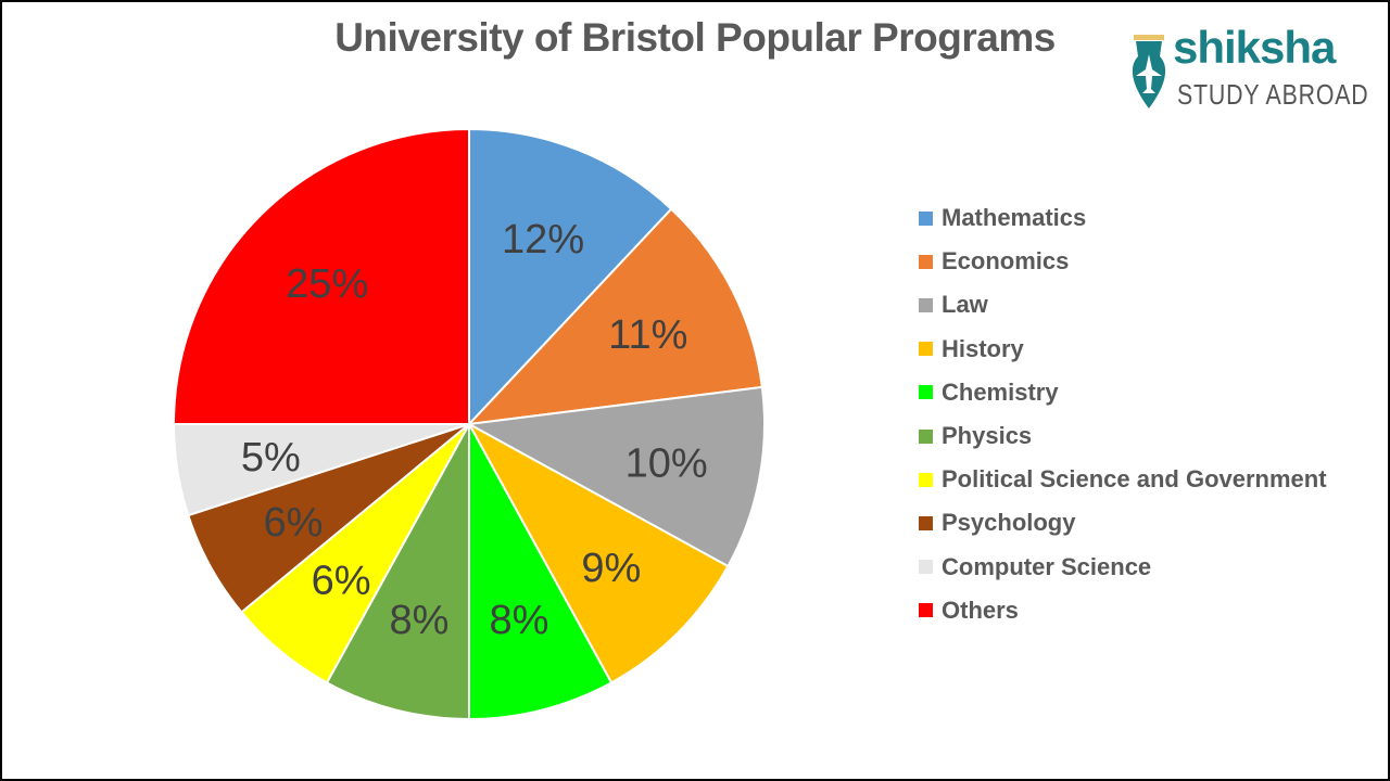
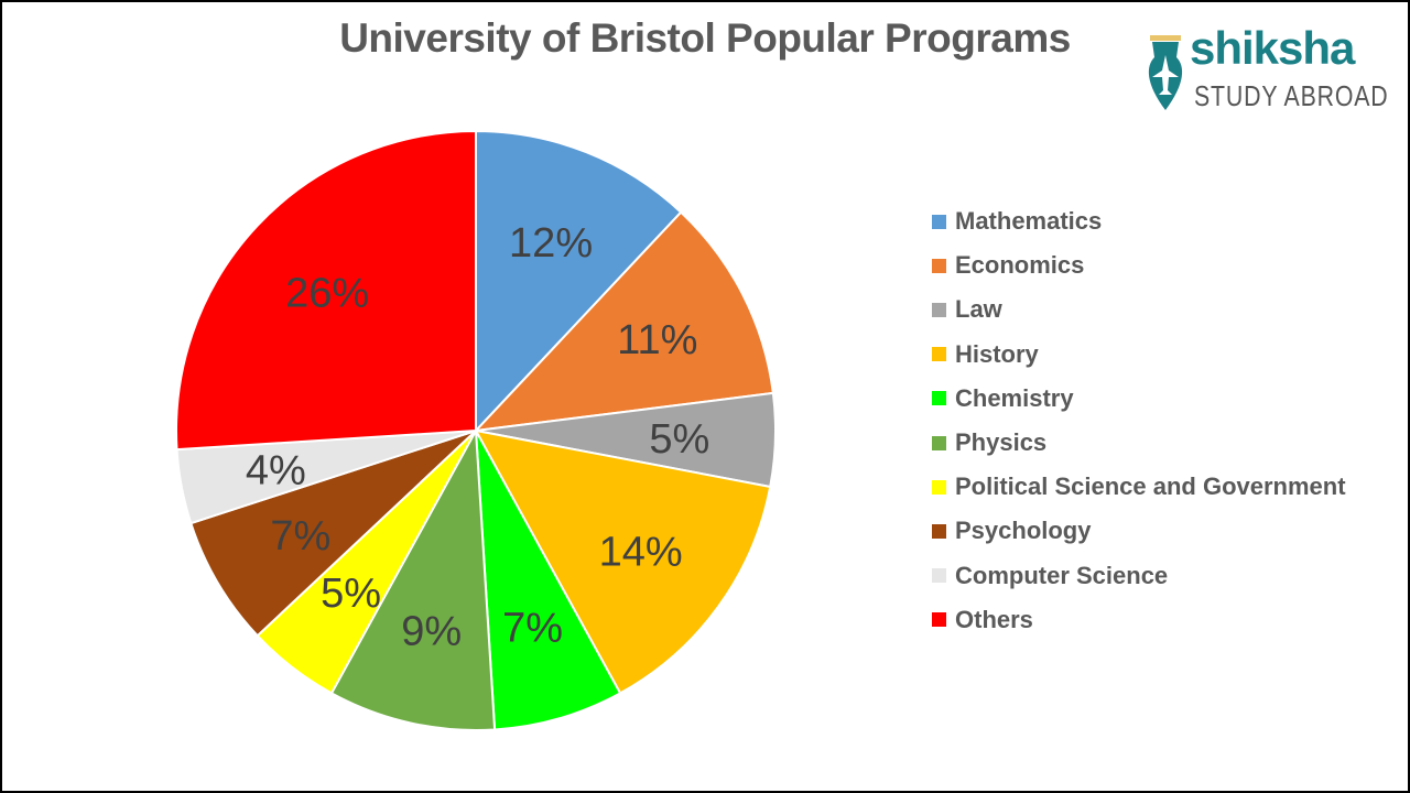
Law: 10% -> 5%
History: 9% -> 14%
Chemistry: 8% -> 7%
Physics: 8% -> 9%
Political Science and Government: 6% -> 5%
Psychology: 6% -> 7%
Computer Science: 5% -> 4%
Others: 25% -> 26%
